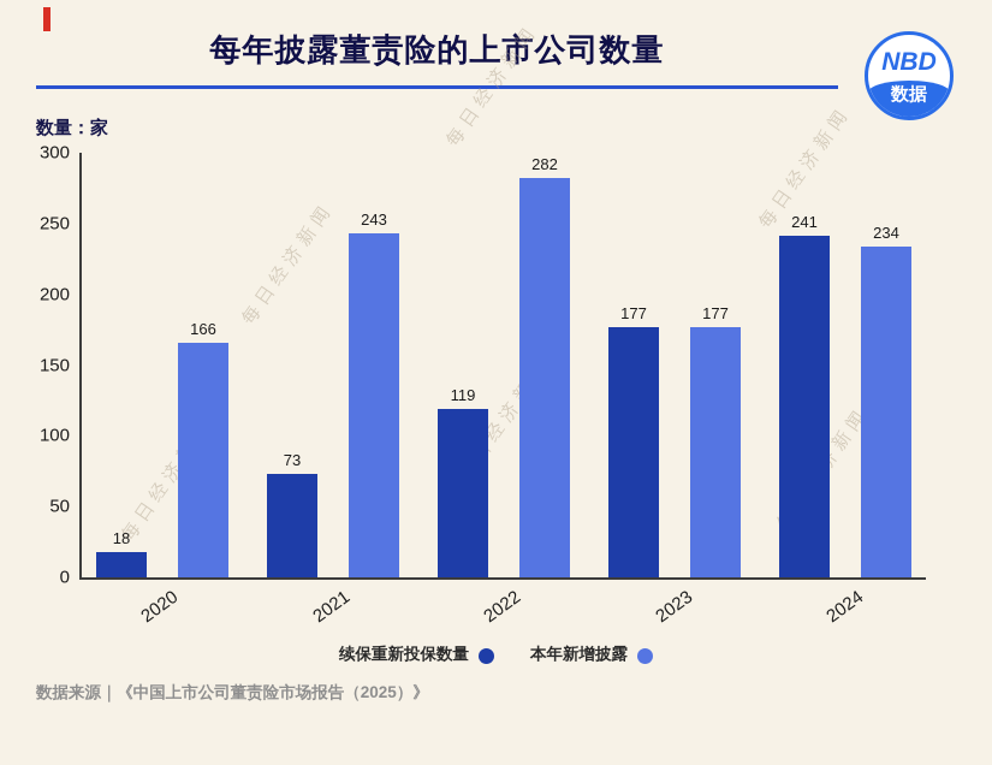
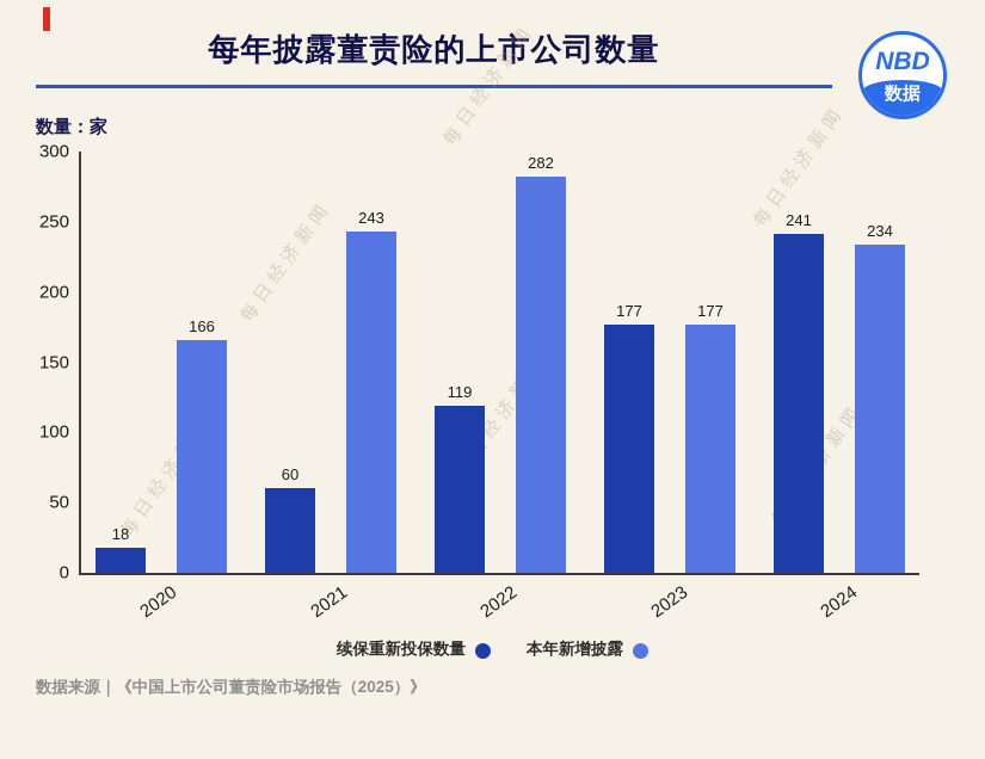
续保重新投保数量/2021: 73 -> 60
